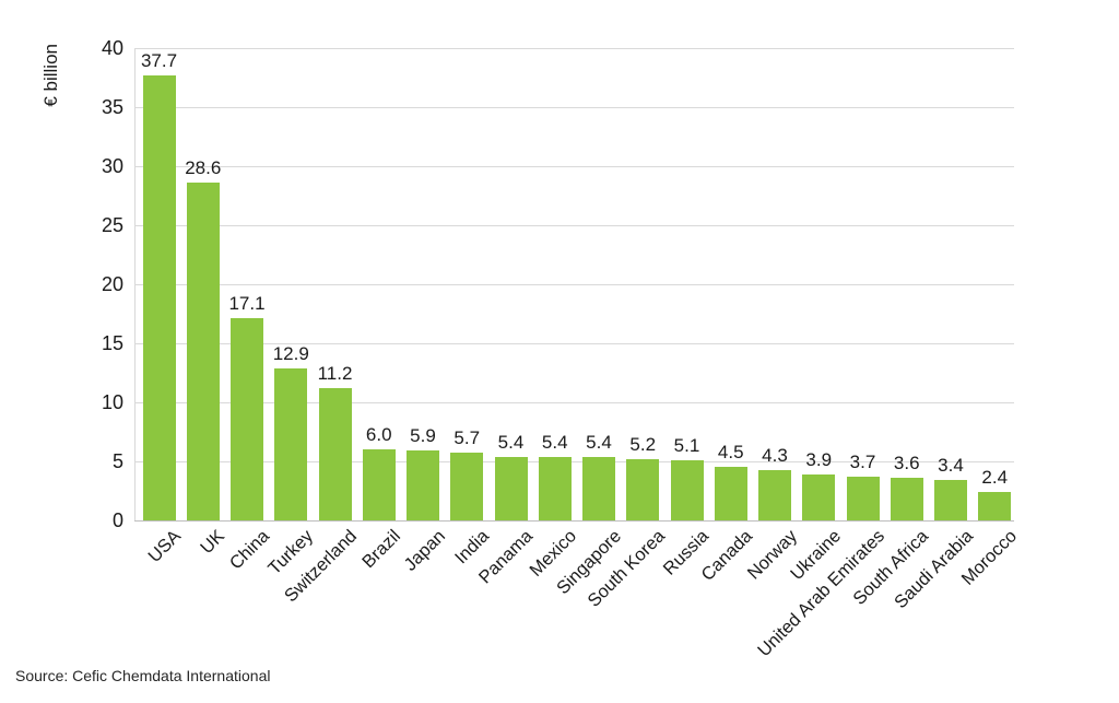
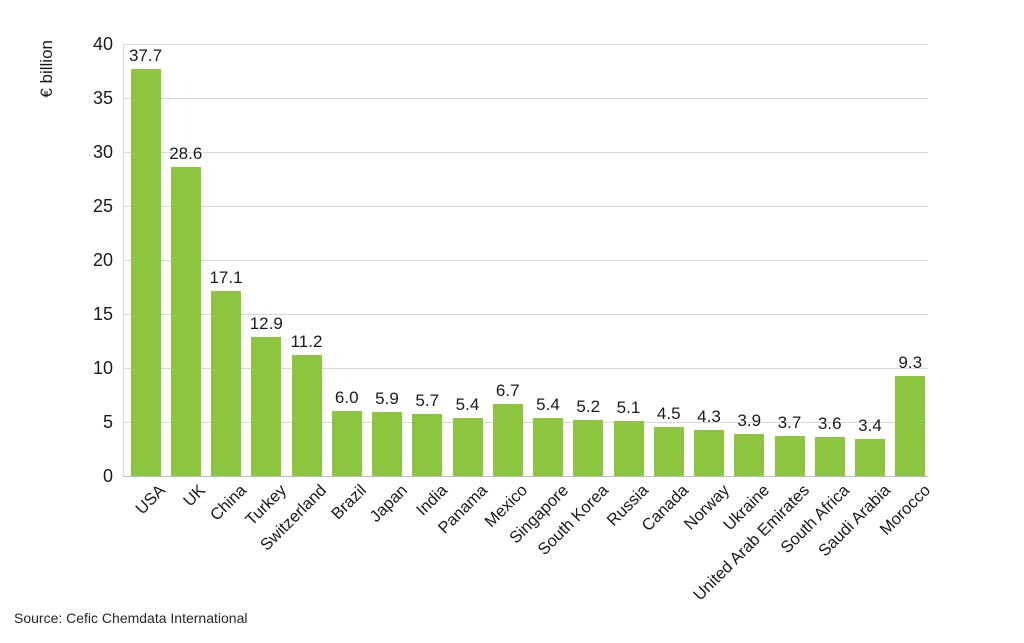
Mexico: 5.4 -> 6.7
Morocco: 2.4 -> 9.3
